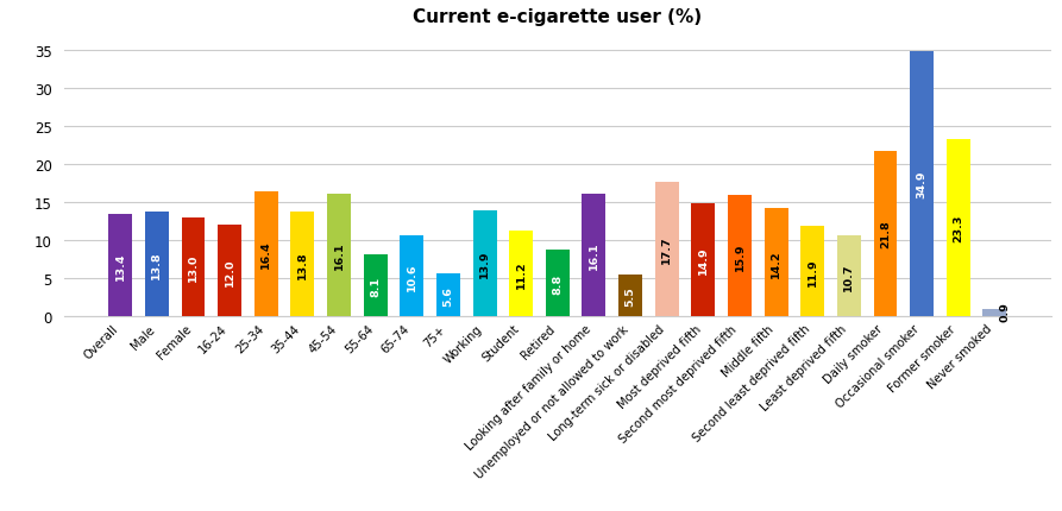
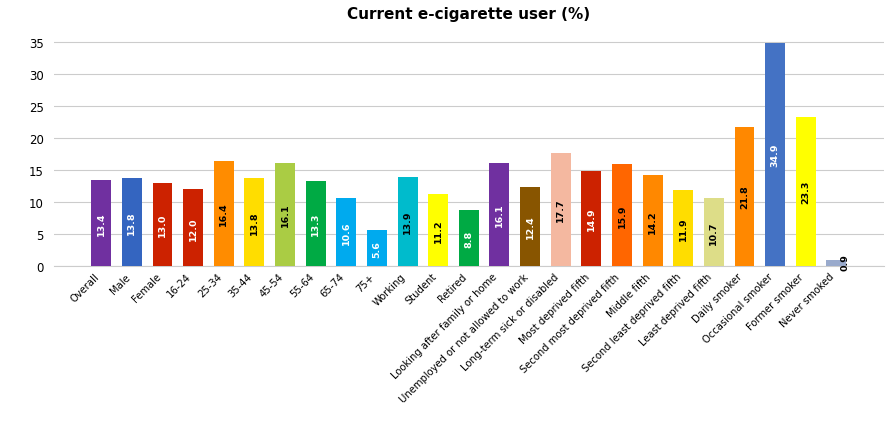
55-64: 8.1 -> 13.3
Unemployed or not allowed to work: 5.5 -> 12.4
